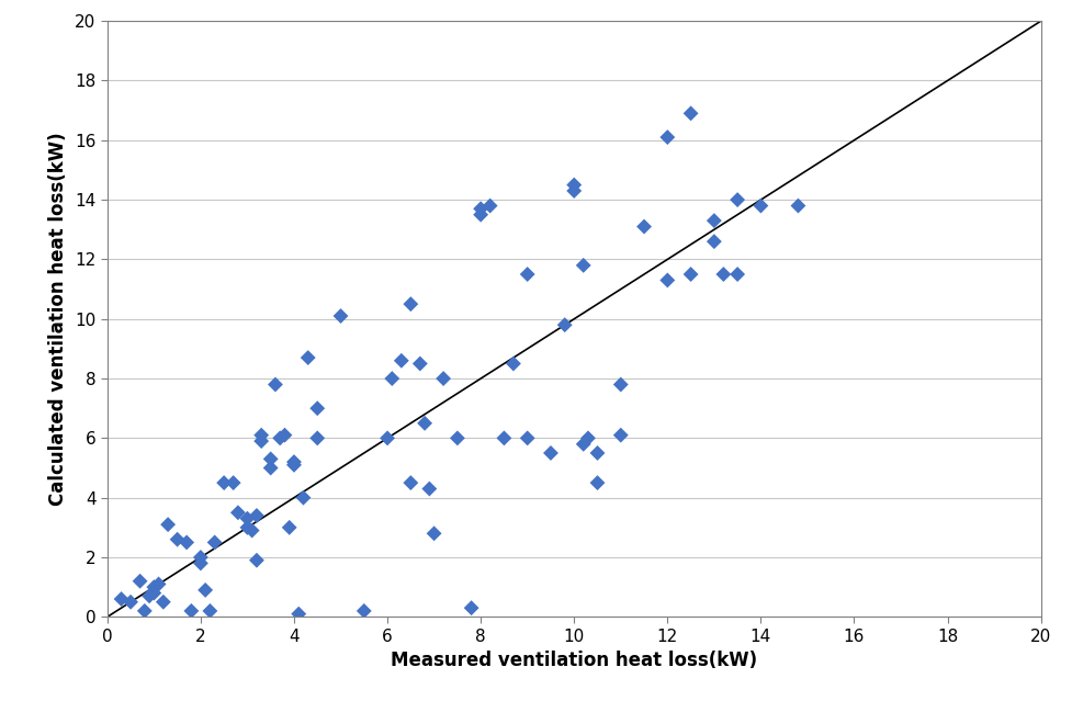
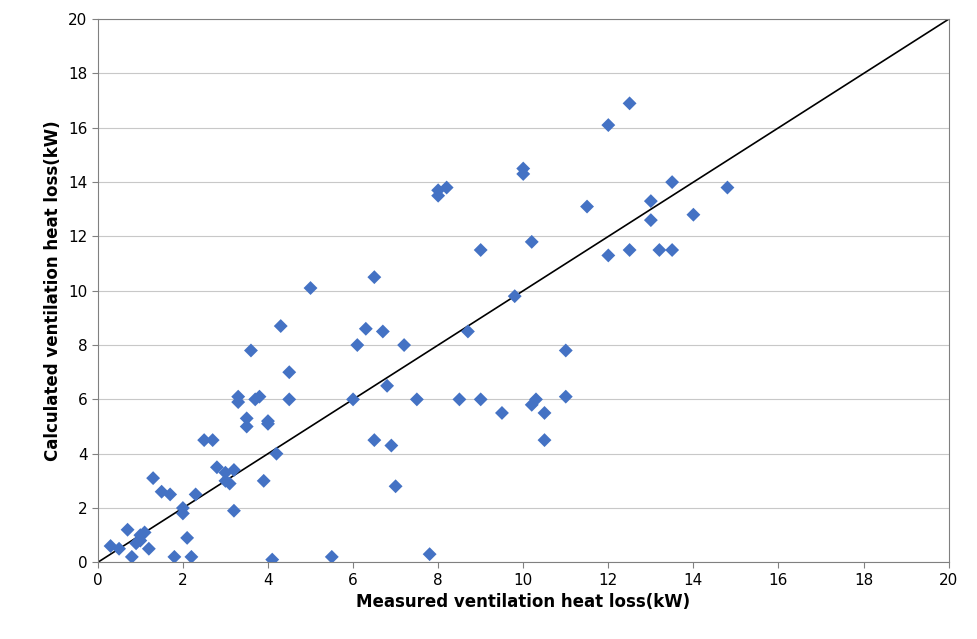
14: 13.8 -> 12.8
